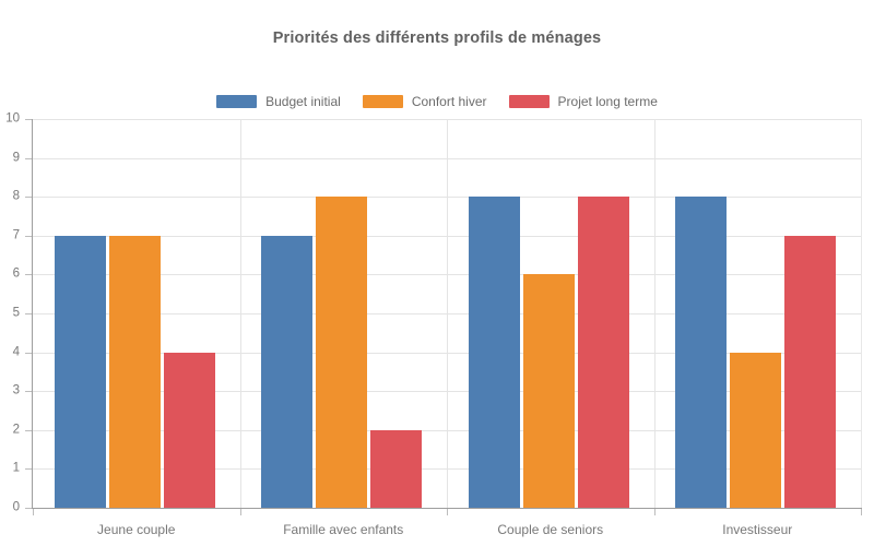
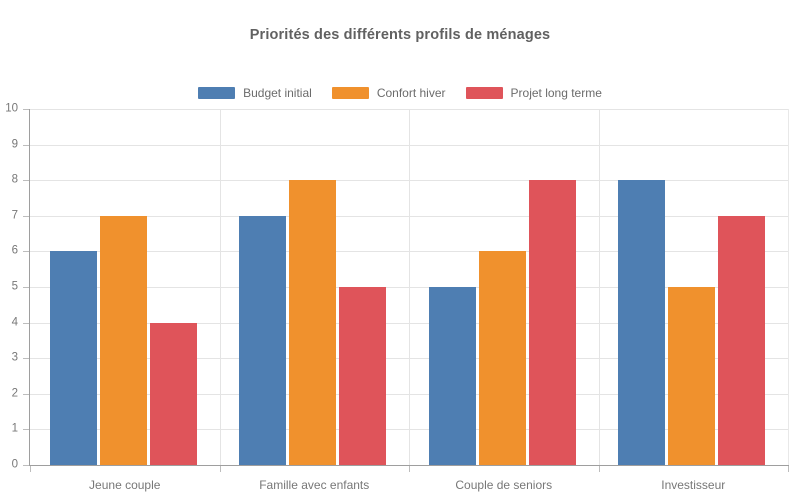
Budget initial/Jeune couple: 7 -> 6
Projet long terme/Famille avec enfants: 2 -> 5
Budget initial/Couple de seniors: 8 -> 5
Confort hiver/Investisseur: 4 -> 5
